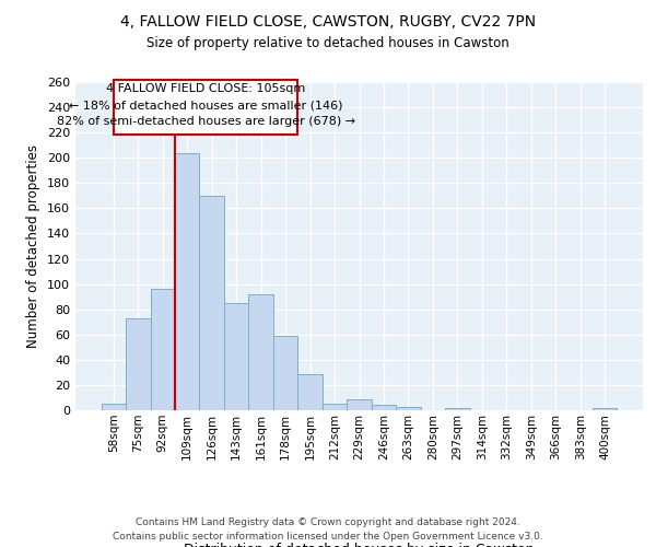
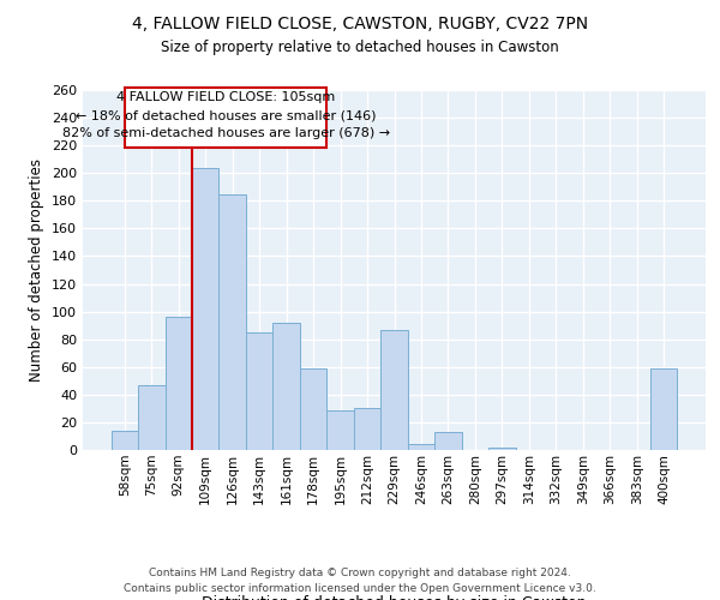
58sqm: 5 -> 14
75sqm: 73 -> 47
126sqm: 170 -> 185
212sqm: 5 -> 30
229sqm: 9 -> 87
263sqm: 3 -> 13
400sqm: 2 -> 59
